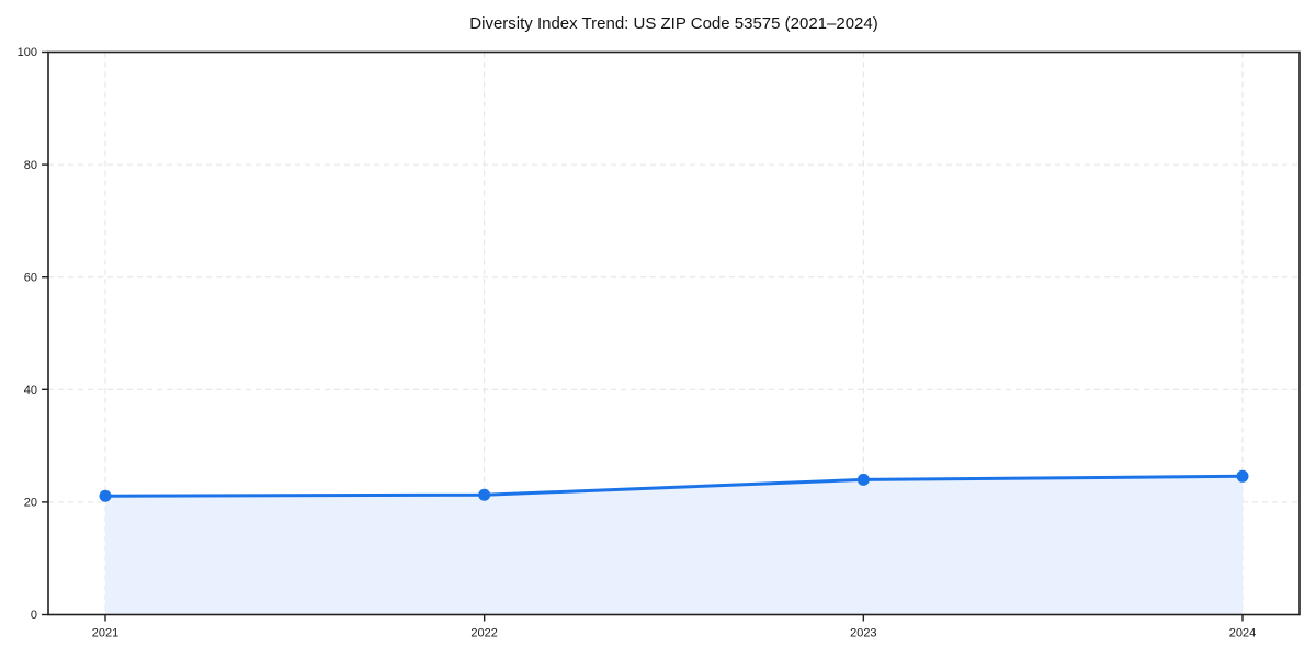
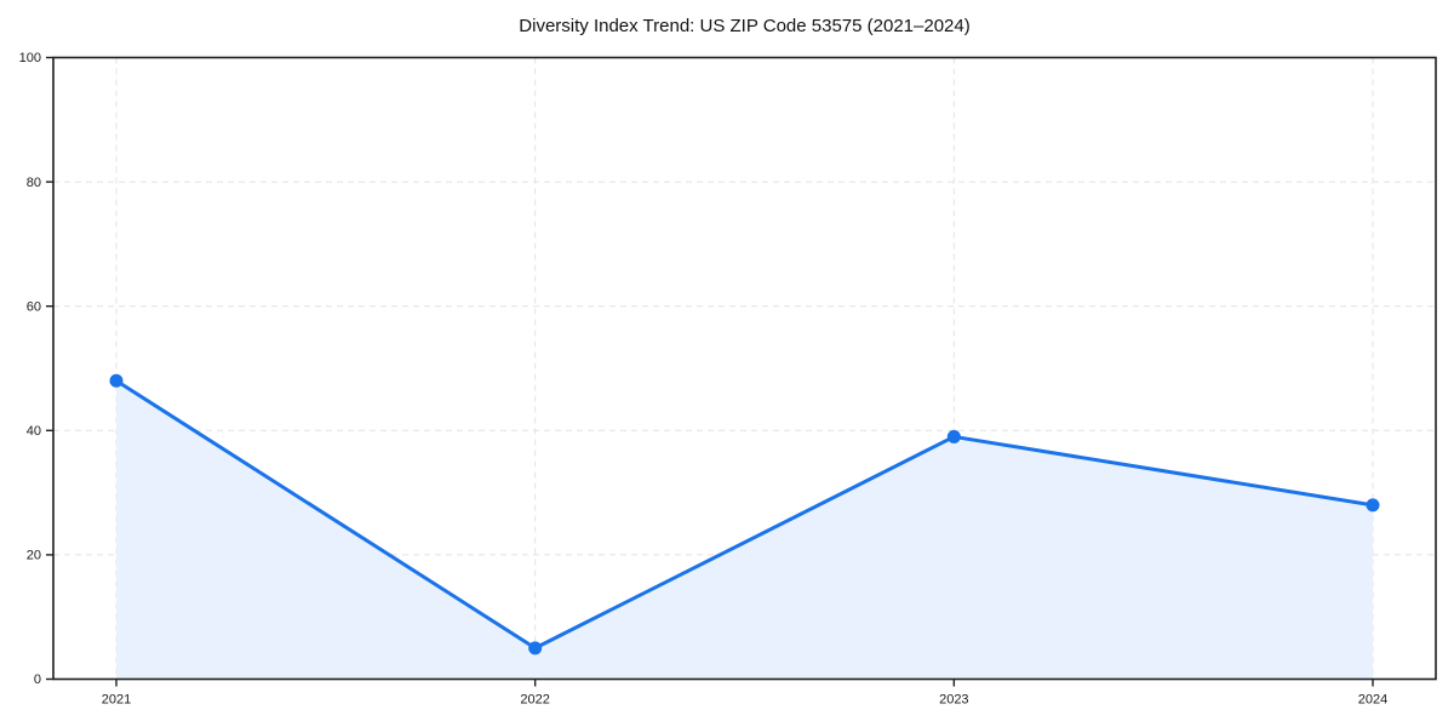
2021: 21 -> 48
2022: 21 -> 5
2023: 24 -> 39
2024: 25 -> 28
